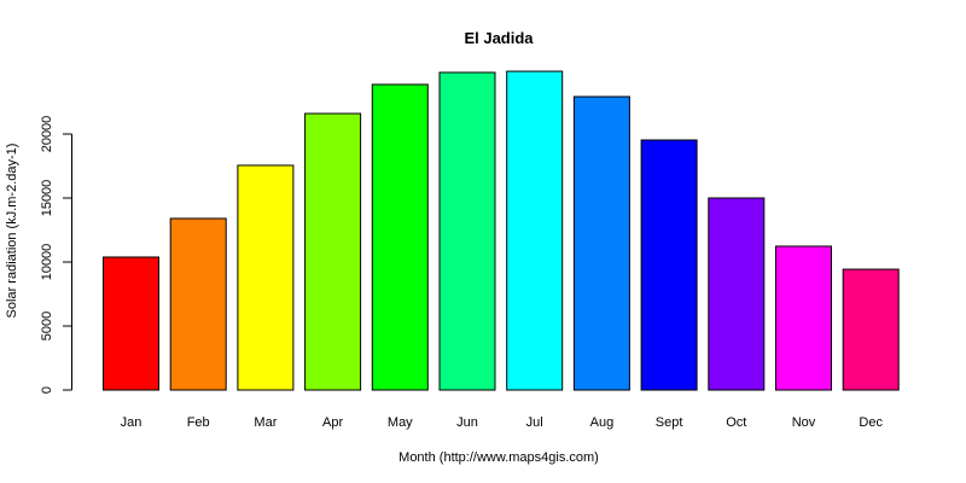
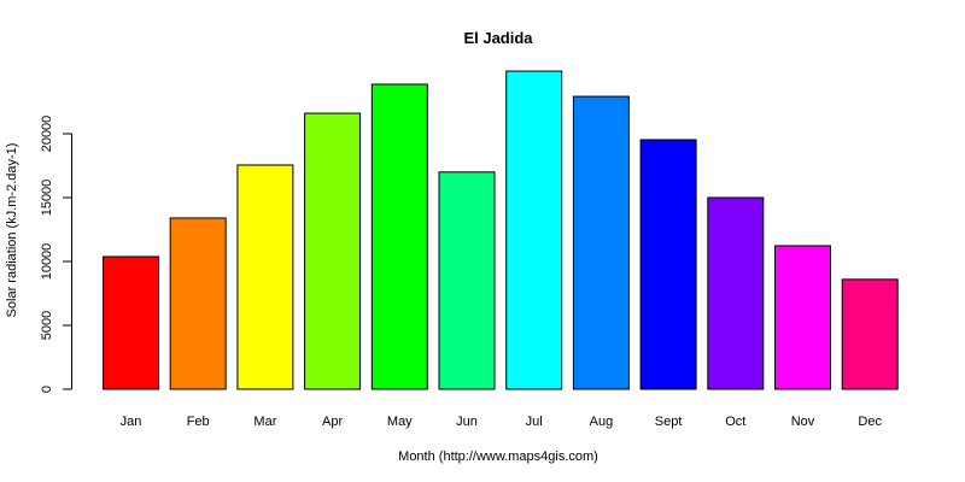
Jun: 24800 -> 17000
Dec: 9400 -> 8600
